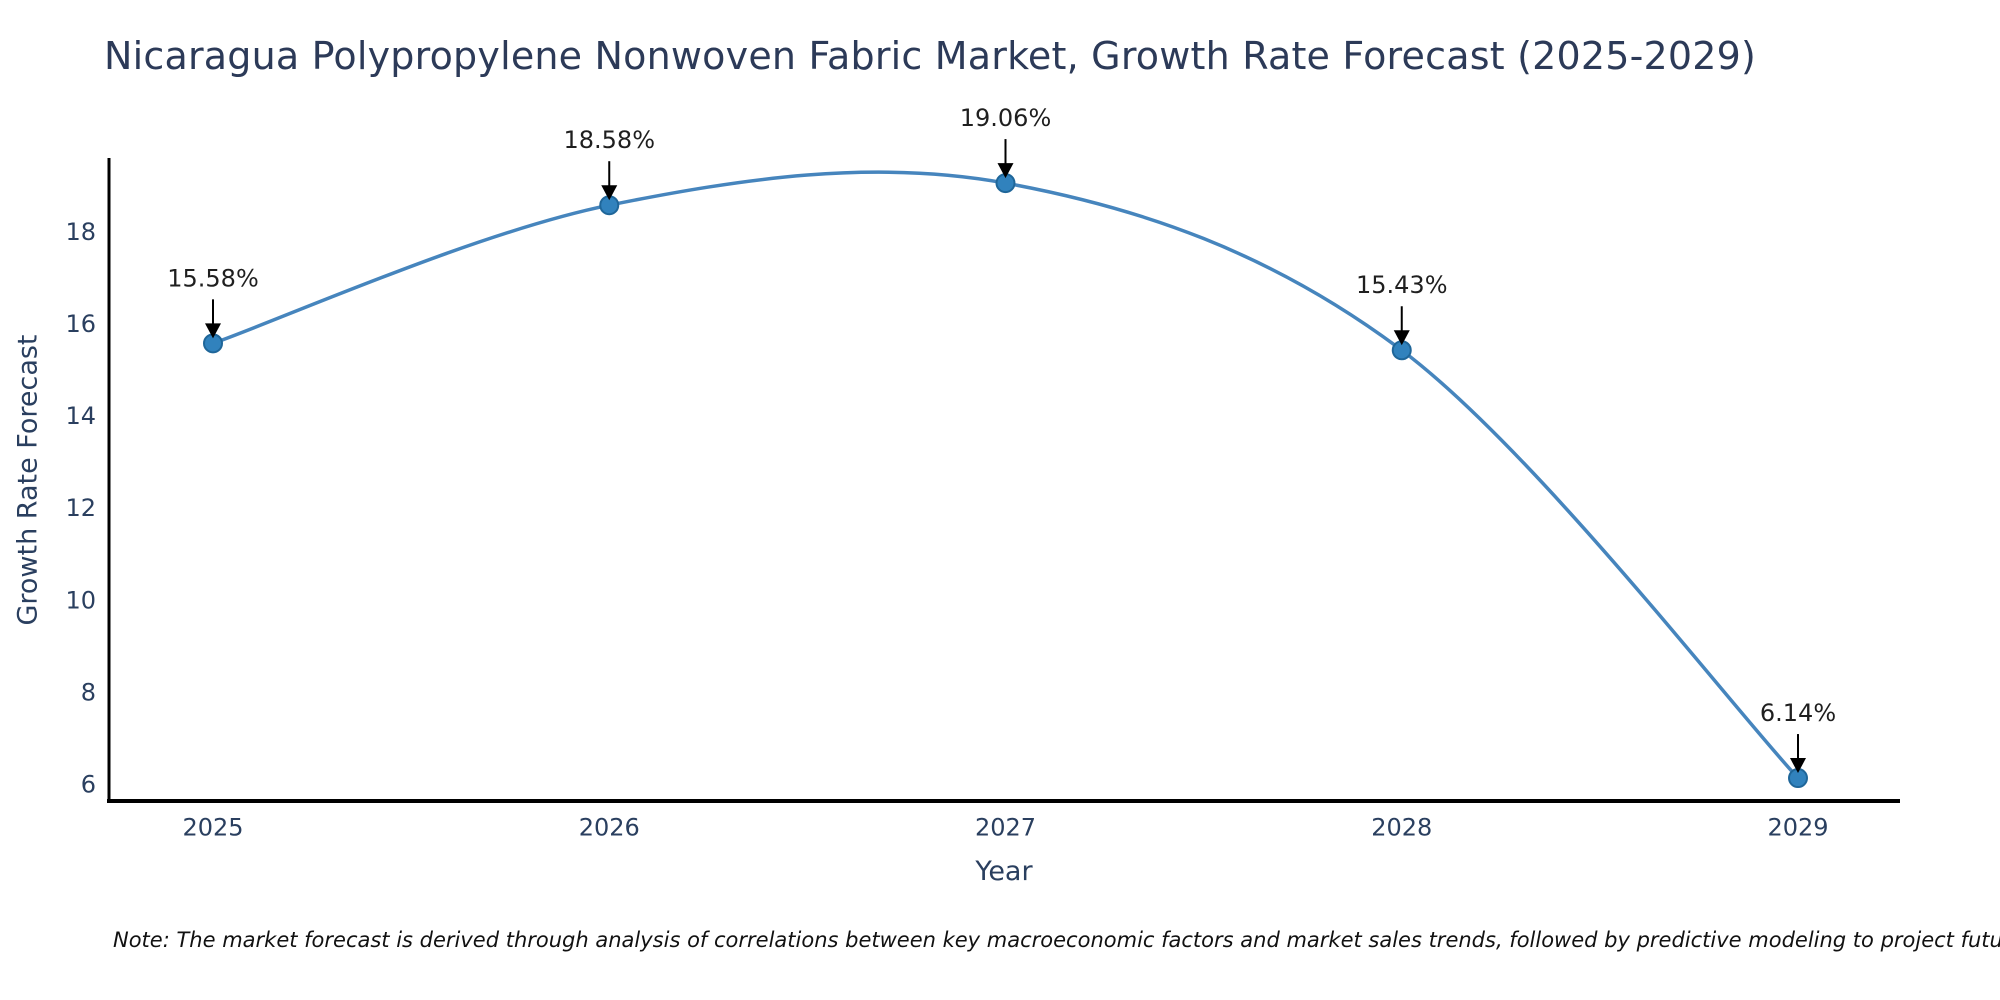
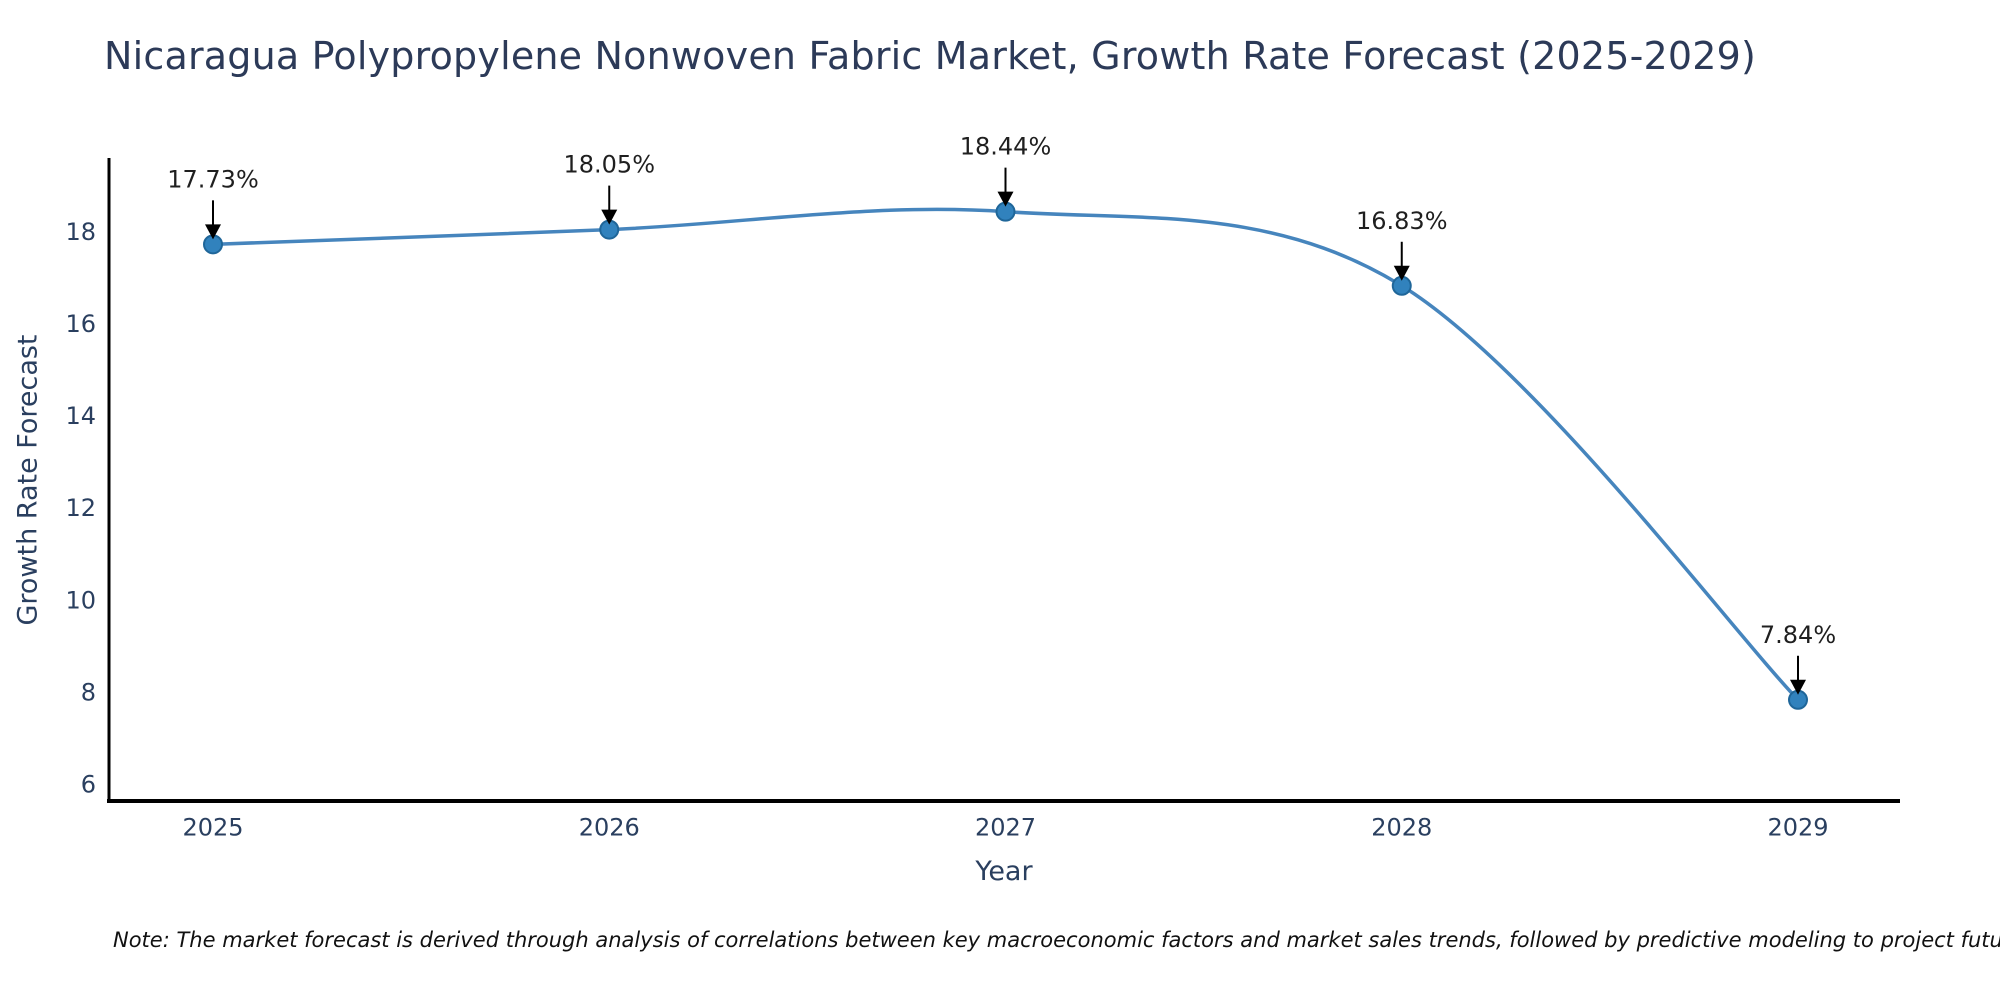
2025: 15.58% -> 17.73%
2026: 18.58% -> 18.05%
2027: 19.06% -> 18.44%
2028: 15.43% -> 16.83%
2029: 6.14% -> 7.84%
